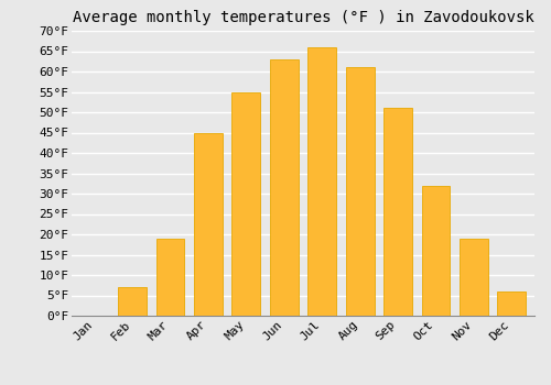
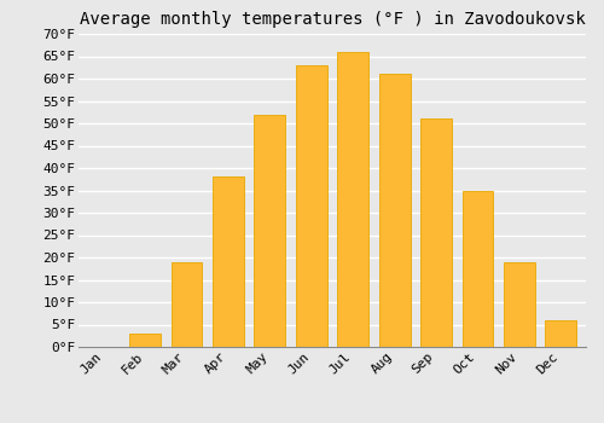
Feb: 7°F -> 3°F
Apr: 45°F -> 38°F
May: 55°F -> 52°F
Oct: 32°F -> 35°F
